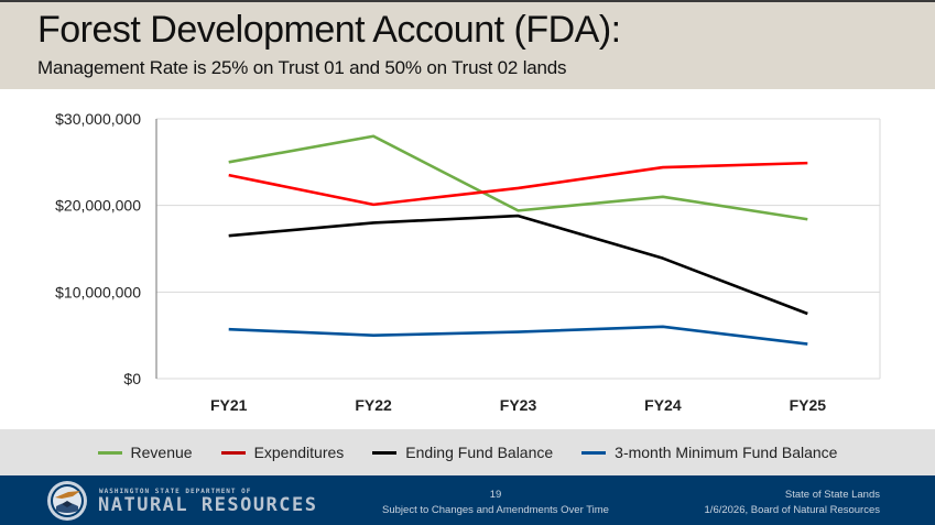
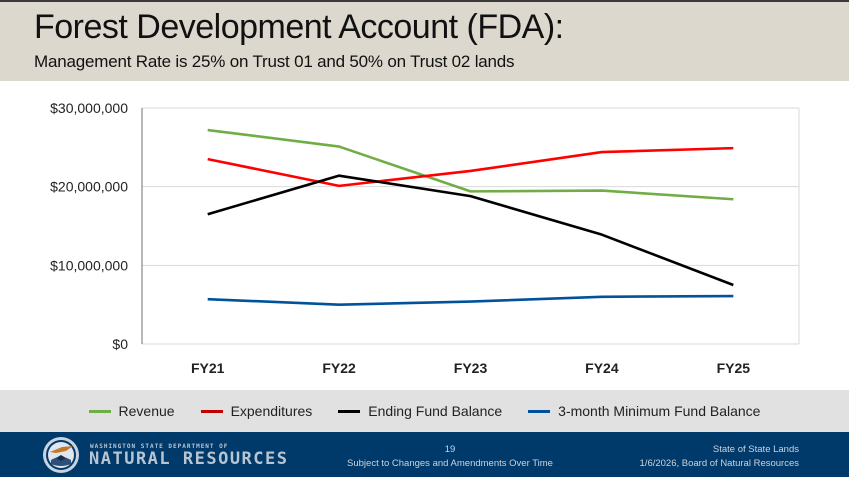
Revenue/FY21: $25000000 -> $27000000
Revenue/FY22: $28000000 -> $25000000
Ending Fund Balance/FY22: $18000000 -> $21000000
Revenue/FY24: $21000000 -> $20000000
3-month Minimum Fund Balance/FY25: $4000000 -> $6000000
